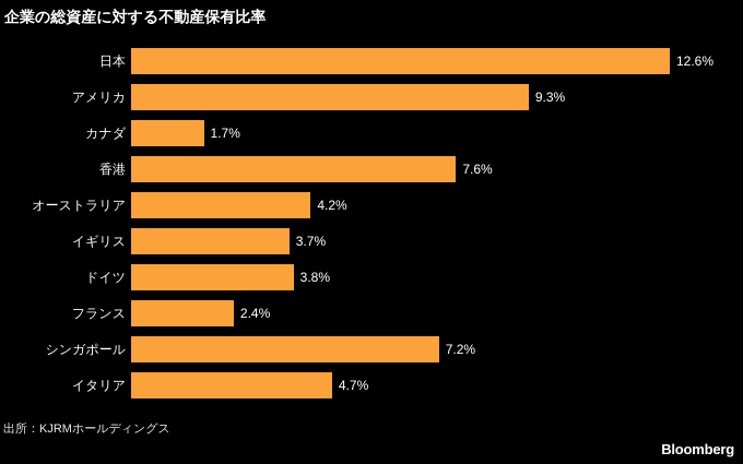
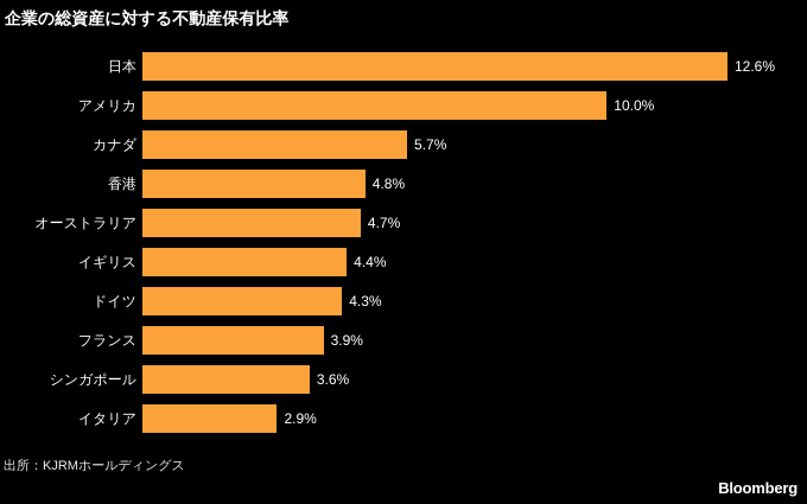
アメリカ: 9.3% -> 10.0%
カナダ: 1.7% -> 5.7%
香港: 7.6% -> 4.8%
オーストラリア: 4.2% -> 4.7%
イギリス: 3.7% -> 4.4%
ドイツ: 3.8% -> 4.3%
フランス: 2.4% -> 3.9%
シンガポール: 7.2% -> 3.6%
イタリア: 4.7% -> 2.9%
